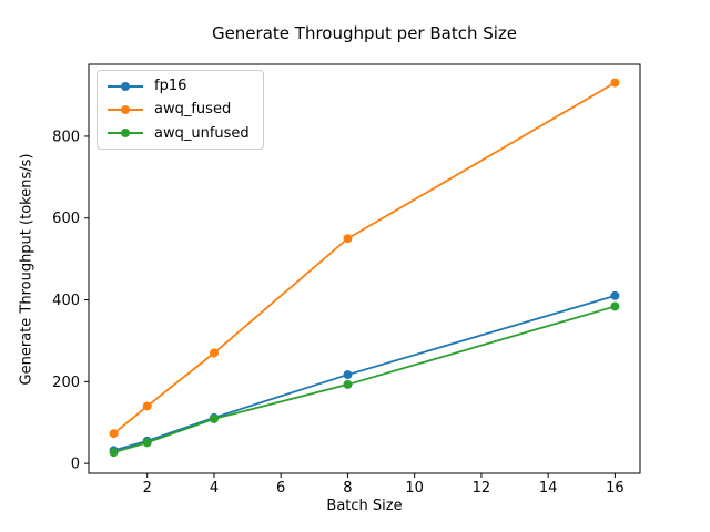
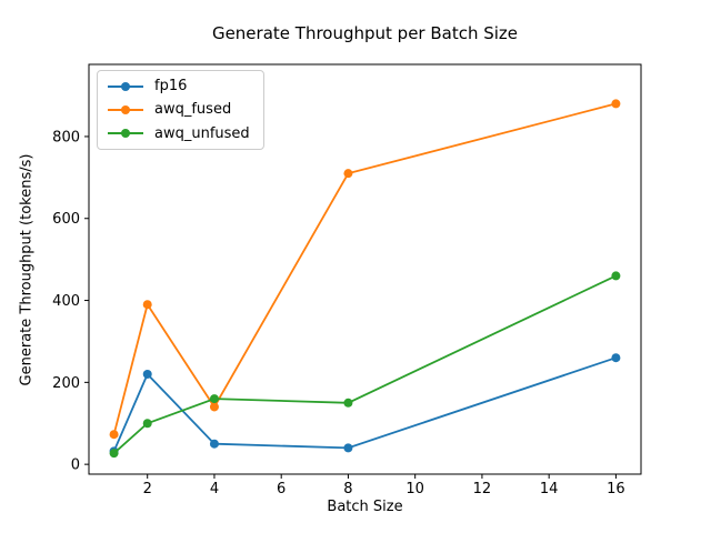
fp16/2: 60 -> 220
awq_fused/2: 140 -> 390
awq_unfused/2: 50 -> 100
fp16/4: 110 -> 50
awq_fused/4: 270 -> 140
awq_unfused/4: 110 -> 160
fp16/8: 220 -> 40
awq_fused/8: 550 -> 710
awq_unfused/8: 190 -> 150
fp16/16: 410 -> 260
awq_fused/16: 930 -> 880
awq_unfused/16: 380 -> 460
